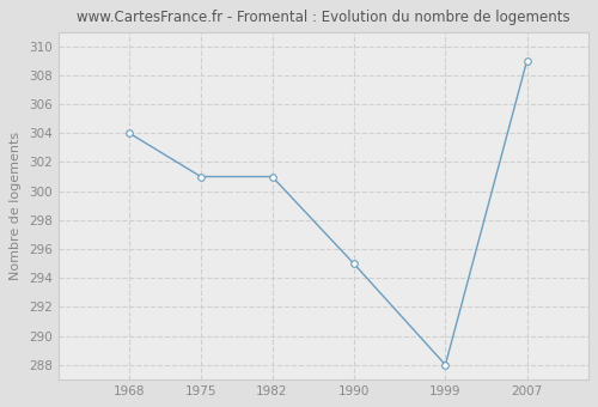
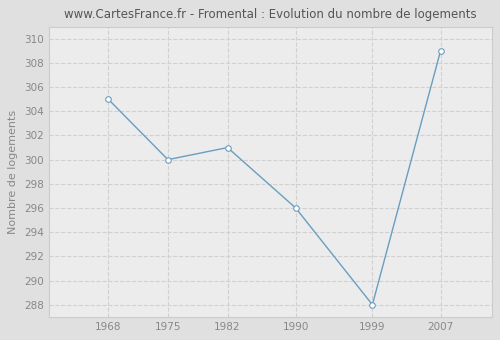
1968: 304 -> 305
1975: 301 -> 300
1990: 295 -> 296
